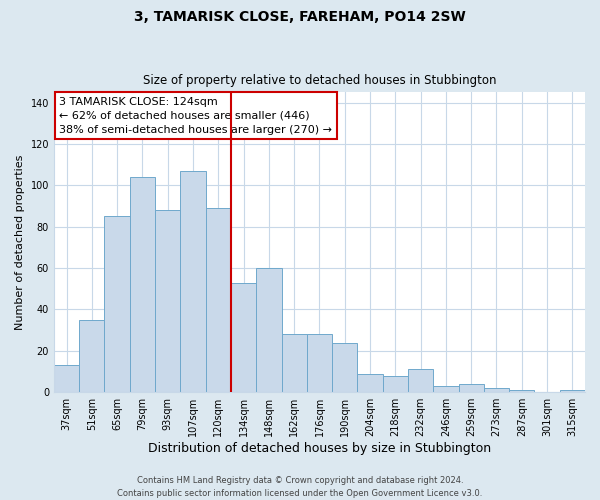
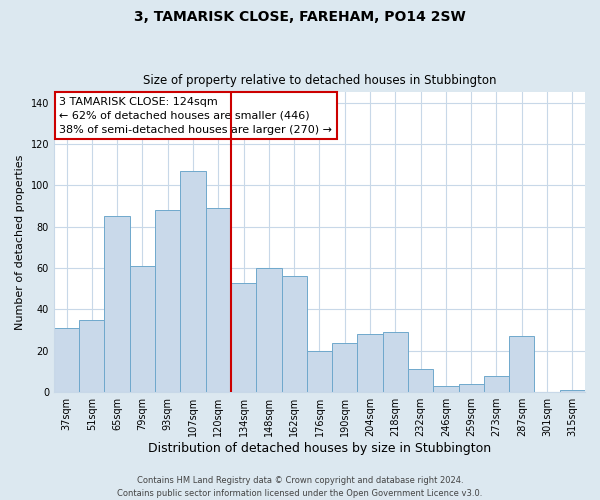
37sqm: 13 -> 31
79sqm: 104 -> 61
162sqm: 28 -> 56
176sqm: 28 -> 20
204sqm: 9 -> 28
218sqm: 8 -> 29
273sqm: 2 -> 8
287sqm: 1 -> 27
